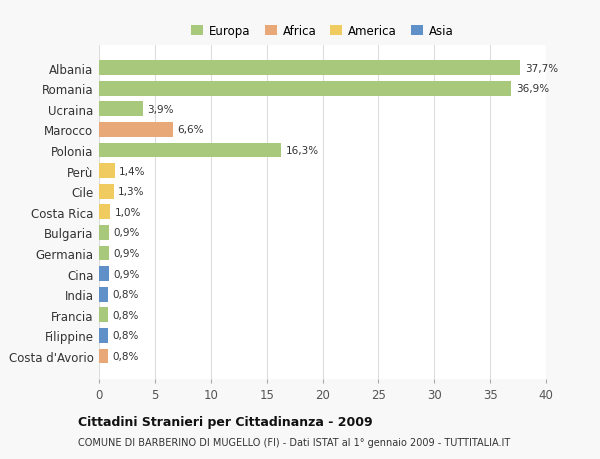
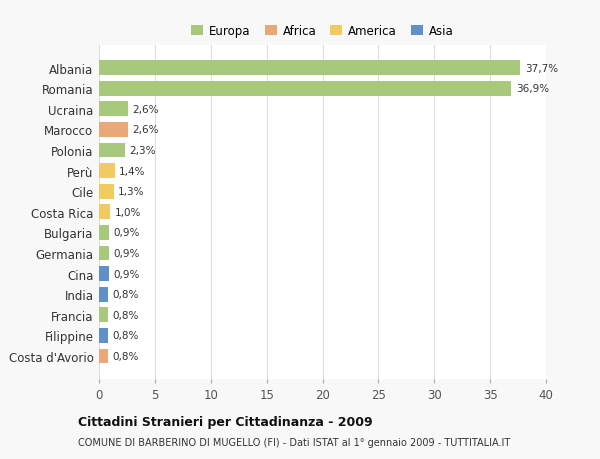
Ucraina: 3,9% -> 2,6%
Marocco: 6,6% -> 2,6%
Polonia: 16,3% -> 2,3%
